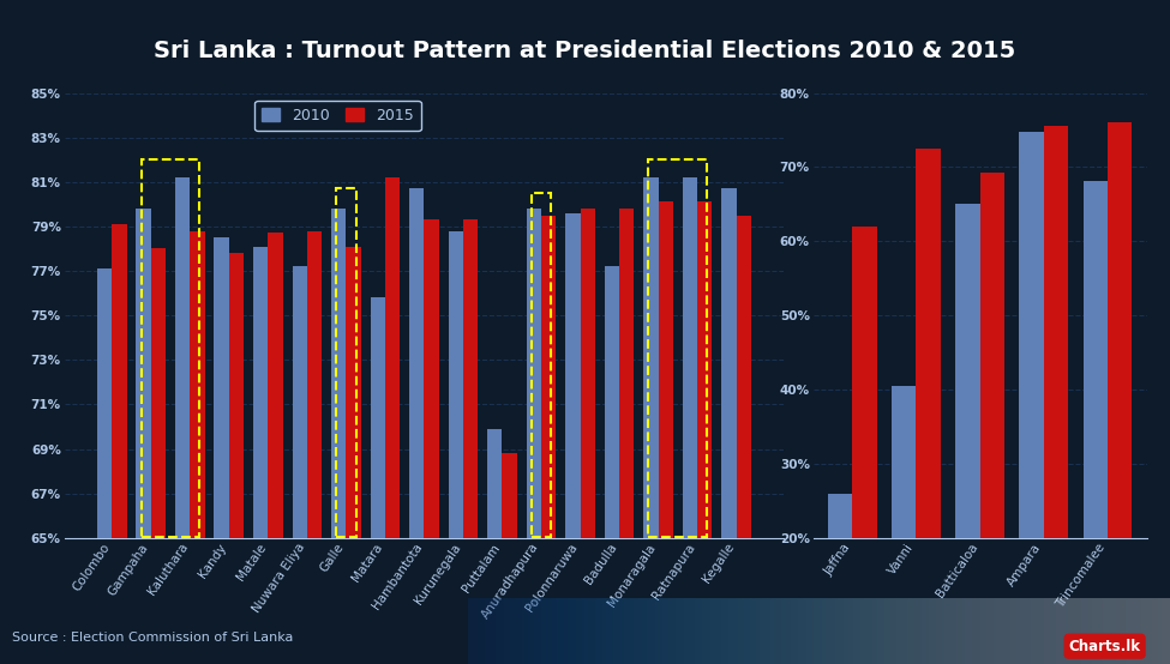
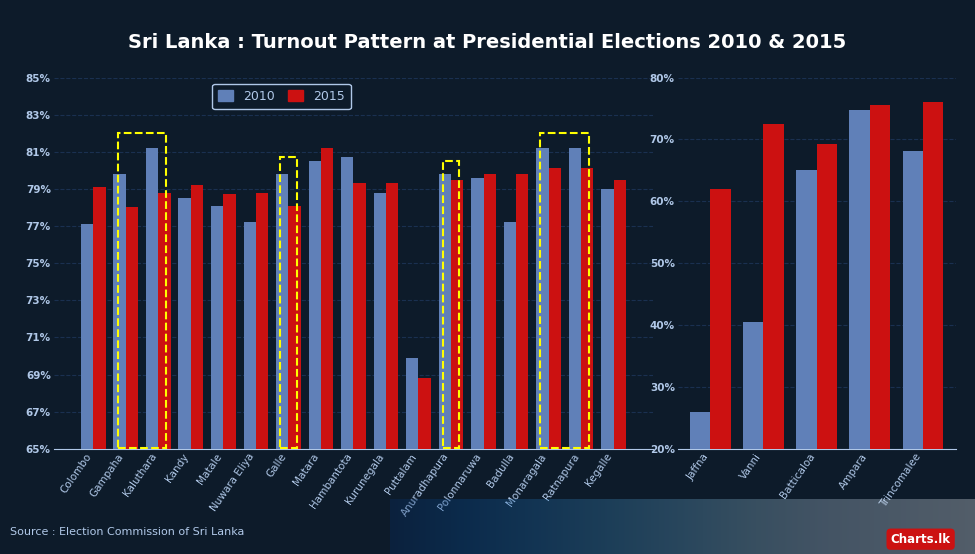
2015/Kandy: 77.8% -> 79.2%
2010/Matara: 75.8% -> 80.5%
2010/Kegalle: 80.7% -> 79.0%
